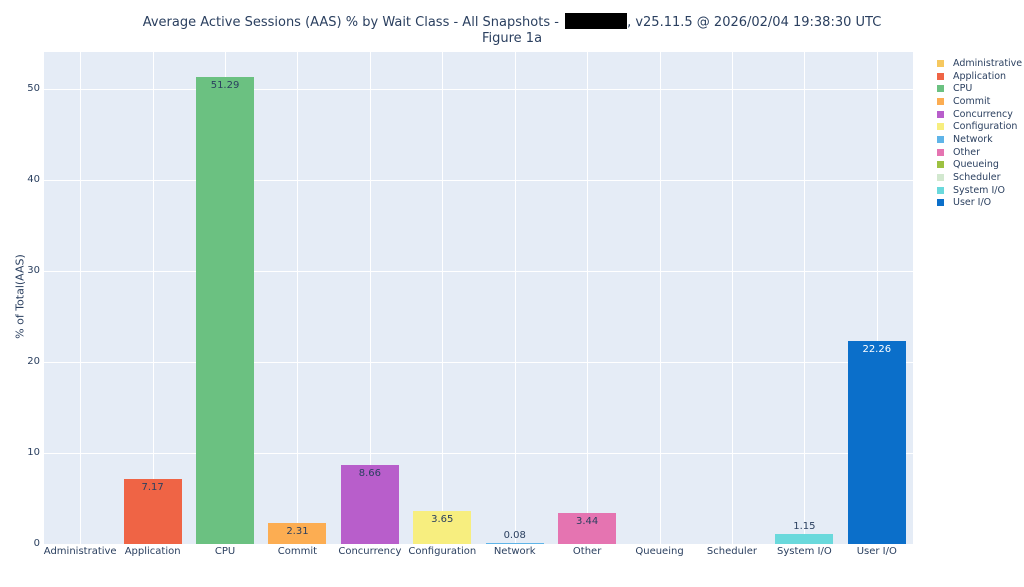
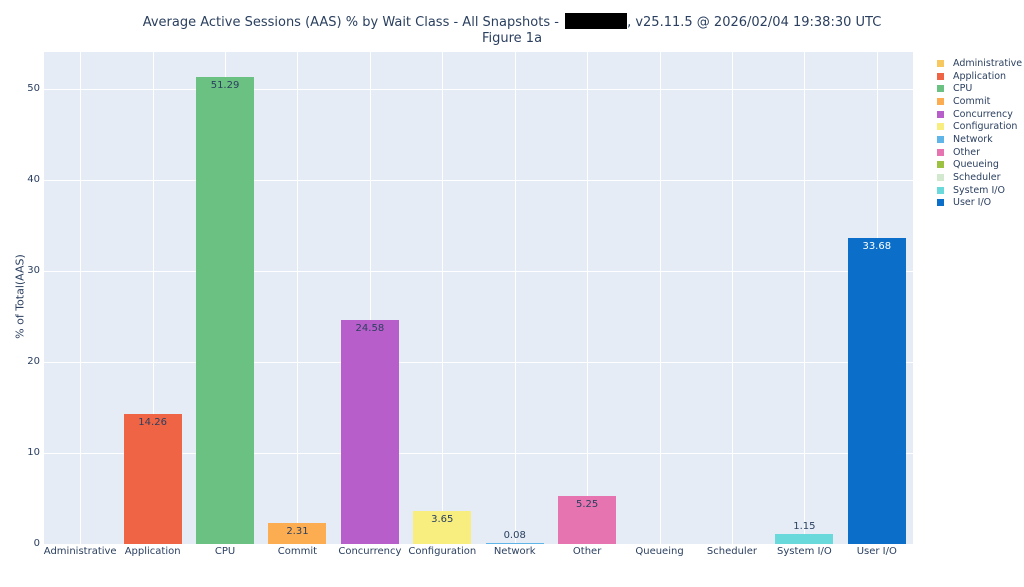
Application: 7.17 -> 14.26
Concurrency: 8.66 -> 24.58
Other: 3.44 -> 5.25
User I/O: 22.26 -> 33.68
